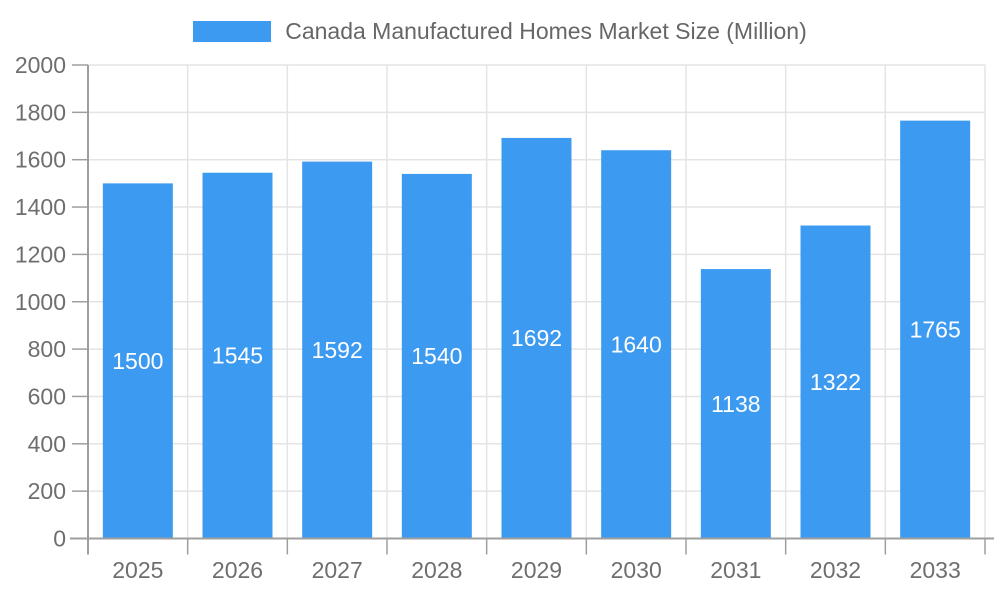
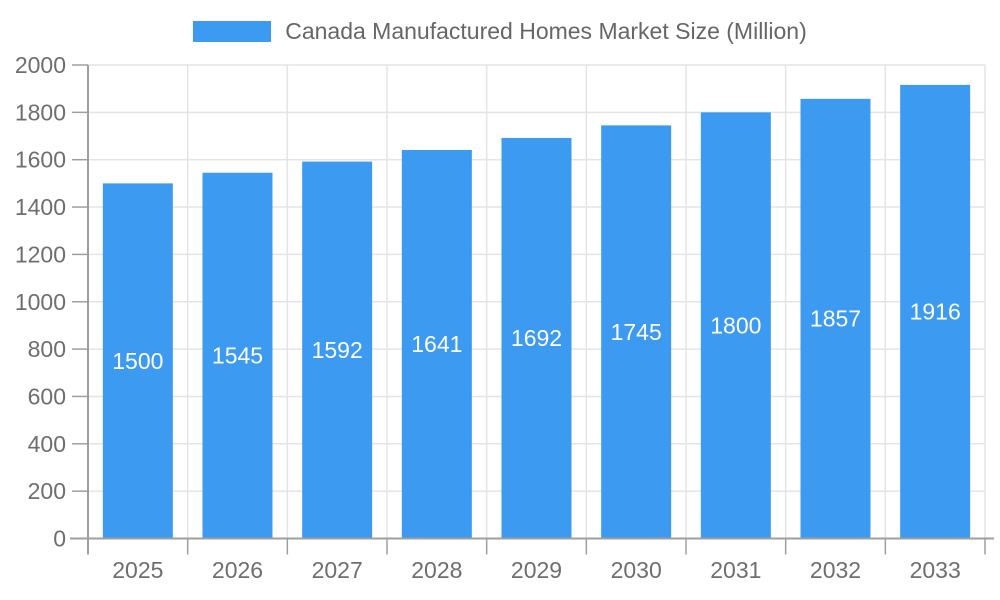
2028: 1540 -> 1641
2030: 1640 -> 1745
2031: 1138 -> 1800
2032: 1322 -> 1857
2033: 1765 -> 1916
